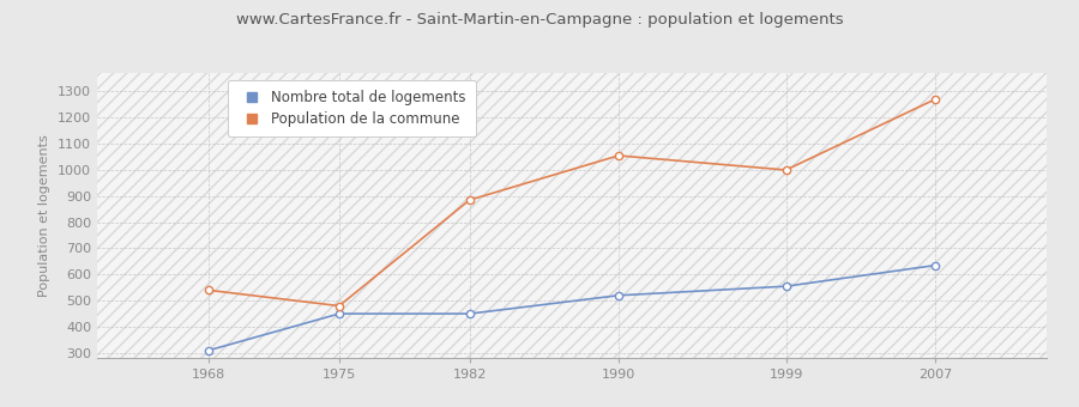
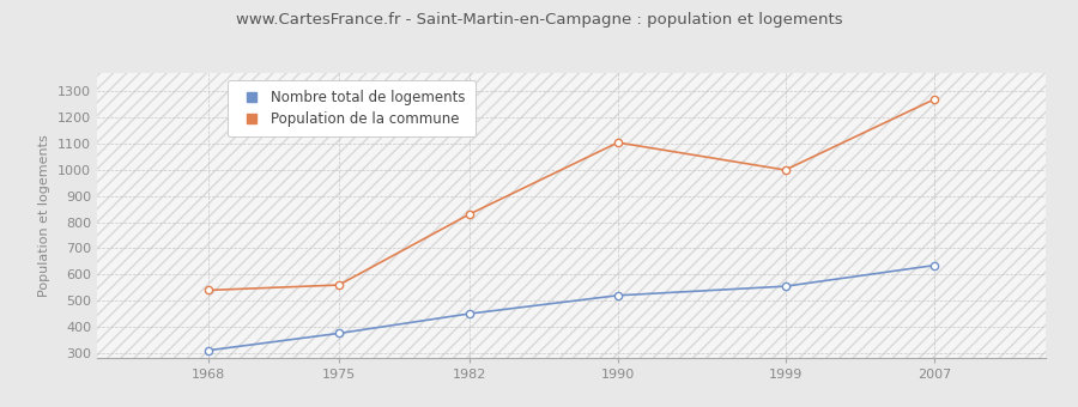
Nombre total de logements/1975: 450 -> 375
Population de la commune/1975: 480 -> 560
Population de la commune/1982: 885 -> 830
Population de la commune/1990: 1055 -> 1105
